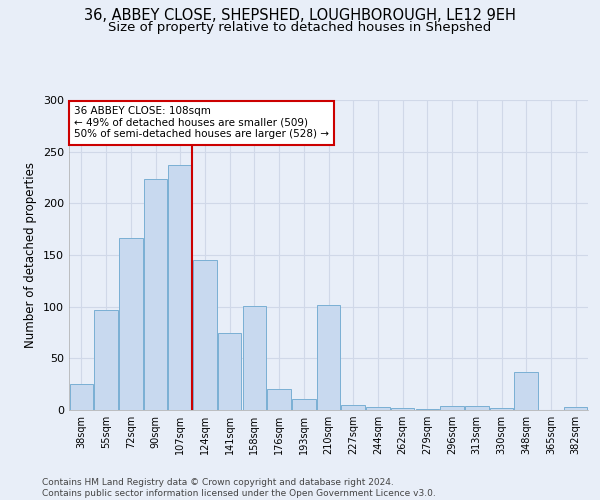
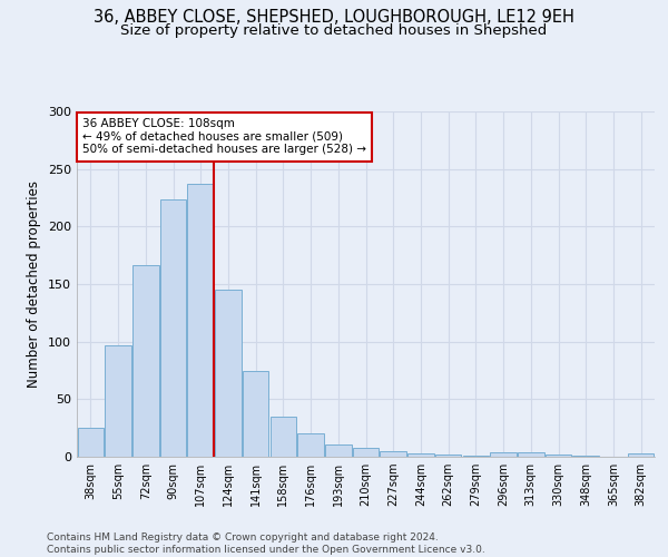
158sqm: 101 -> 35
210sqm: 102 -> 8
348sqm: 37 -> 1
